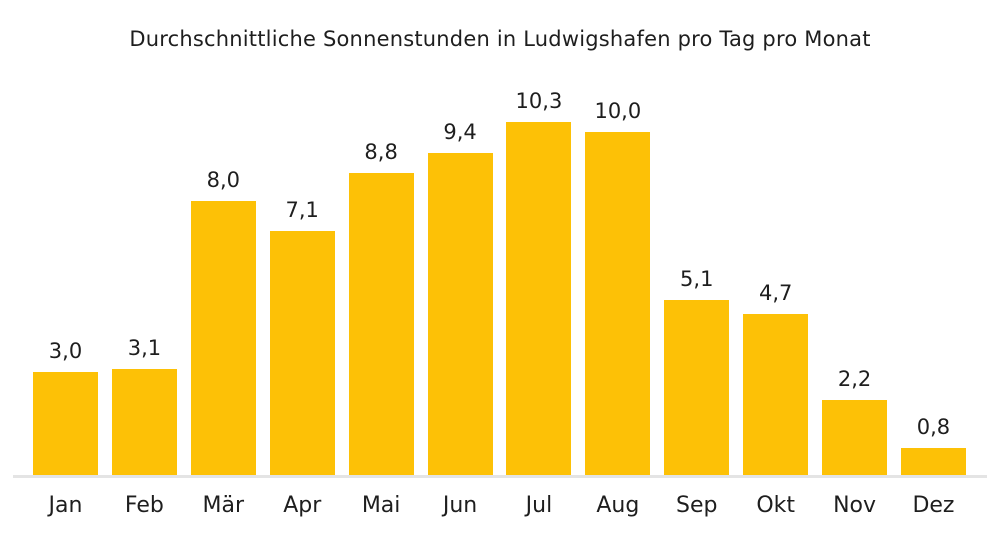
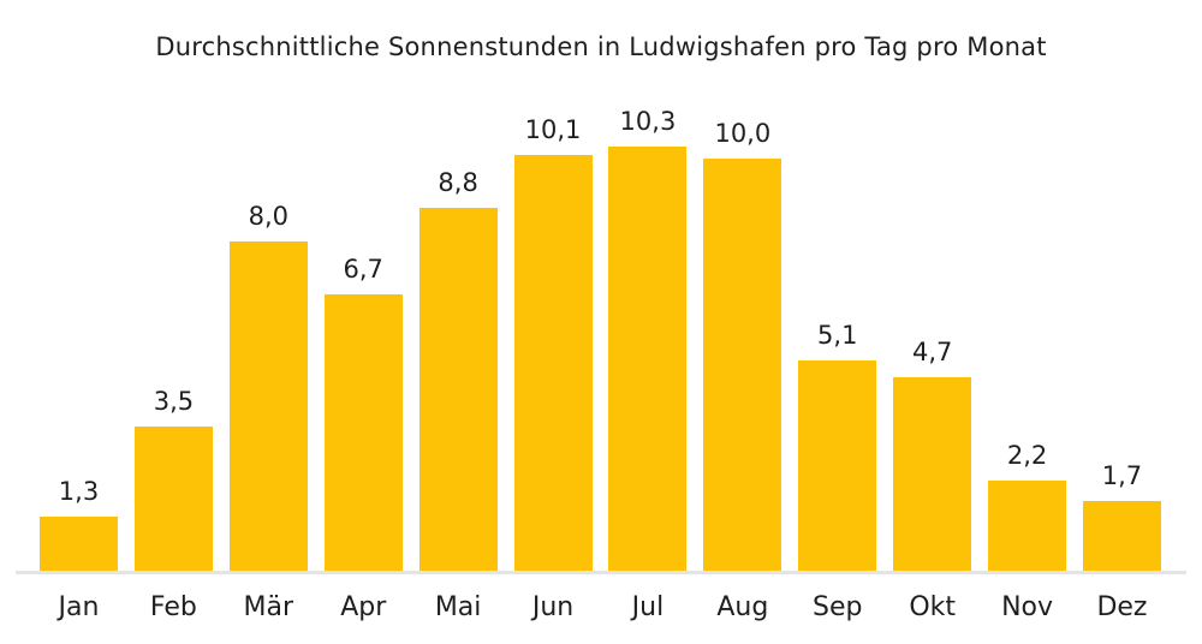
Jan: 3,0 -> 1,3
Feb: 3,1 -> 3,5
Apr: 7,1 -> 6,7
Jun: 9,4 -> 10,1
Dez: 0,8 -> 1,7
